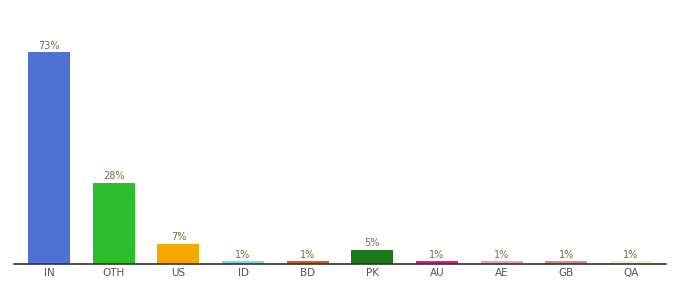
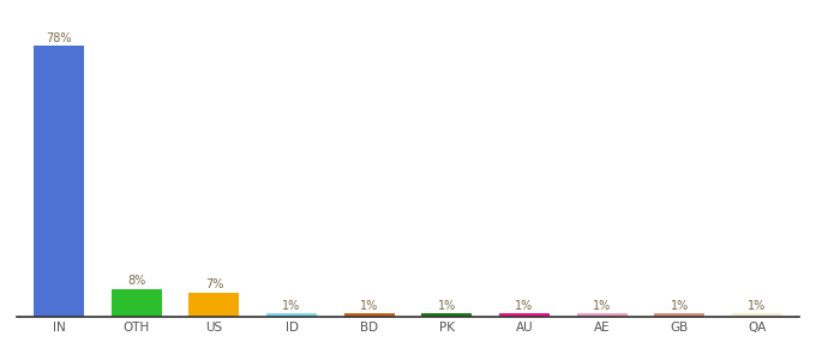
IN: 73% -> 78%
OTH: 28% -> 8%
PK: 5% -> 1%
